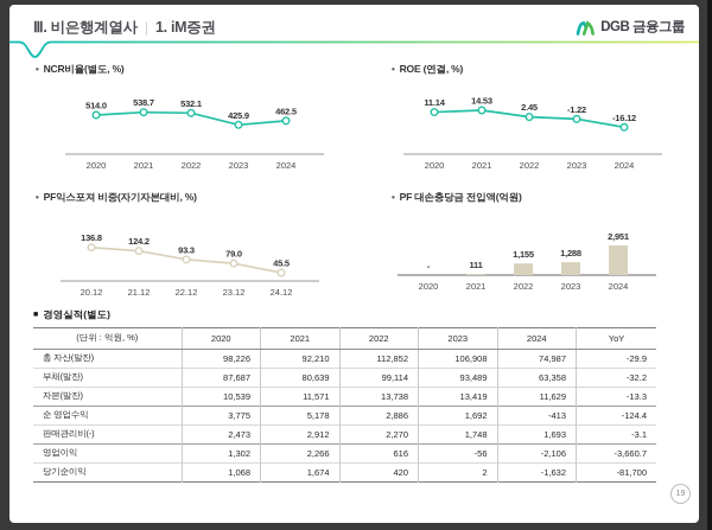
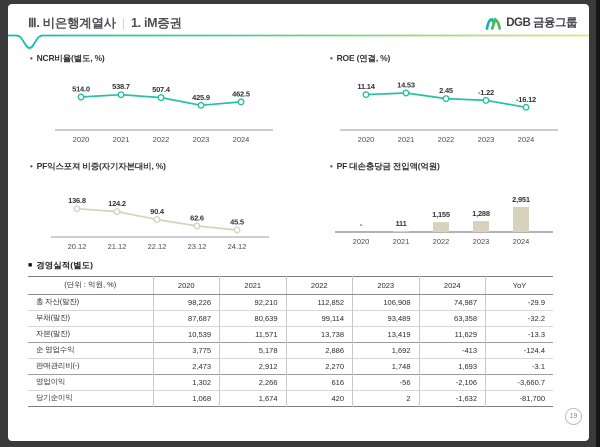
NCR비율(별도, %)/2022: 532.1 -> 507.4
PF익스포져 비중(자기자본대비, %)/22.12: 93.3 -> 90.4
PF익스포져 비중(자기자본대비, %)/23.12: 79.0 -> 62.6
